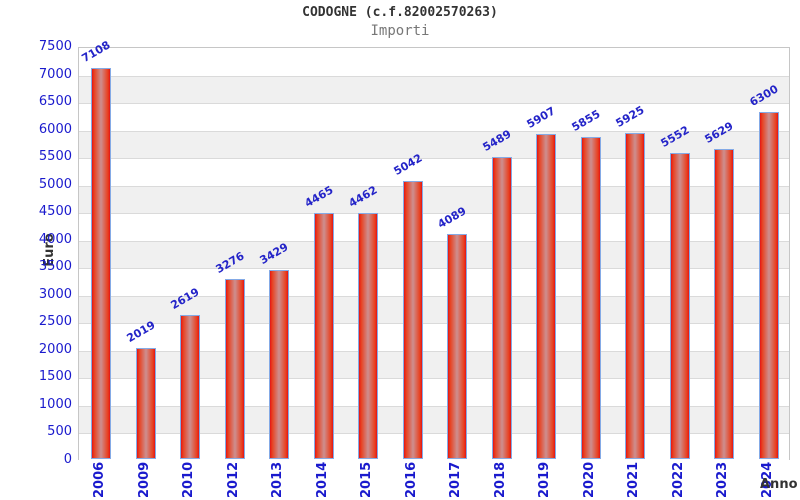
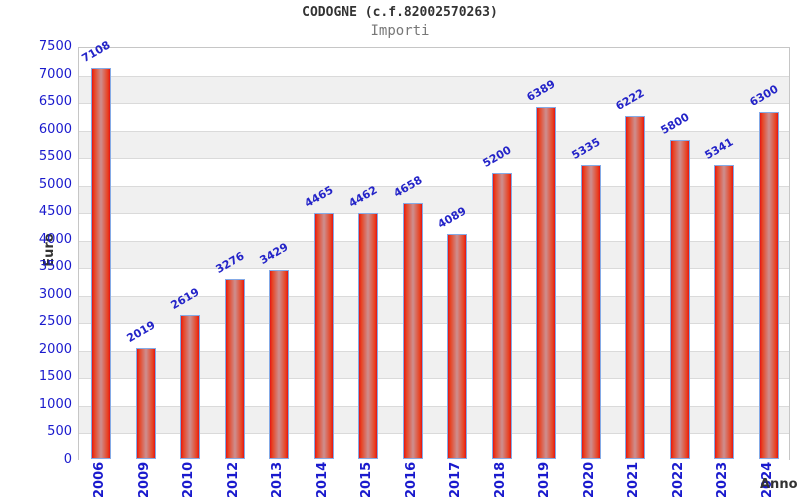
2016: 5042 -> 4658
2018: 5489 -> 5200
2019: 5907 -> 6389
2020: 5855 -> 5335
2021: 5925 -> 6222
2022: 5552 -> 5800
2023: 5629 -> 5341
